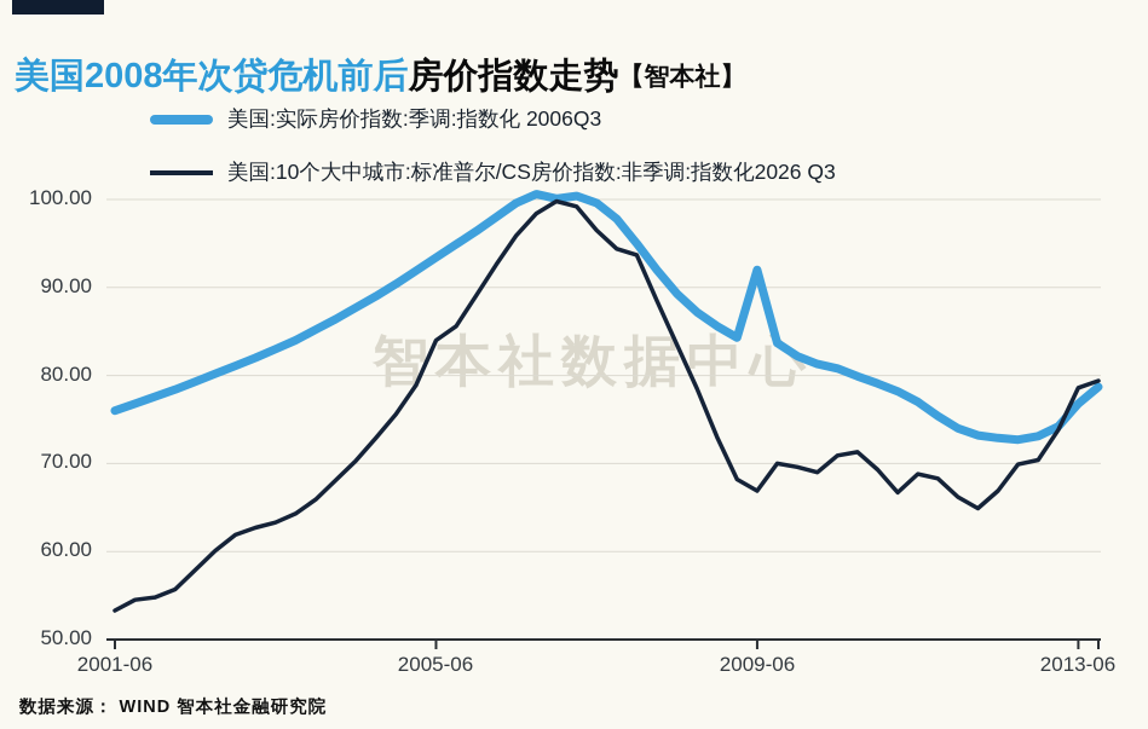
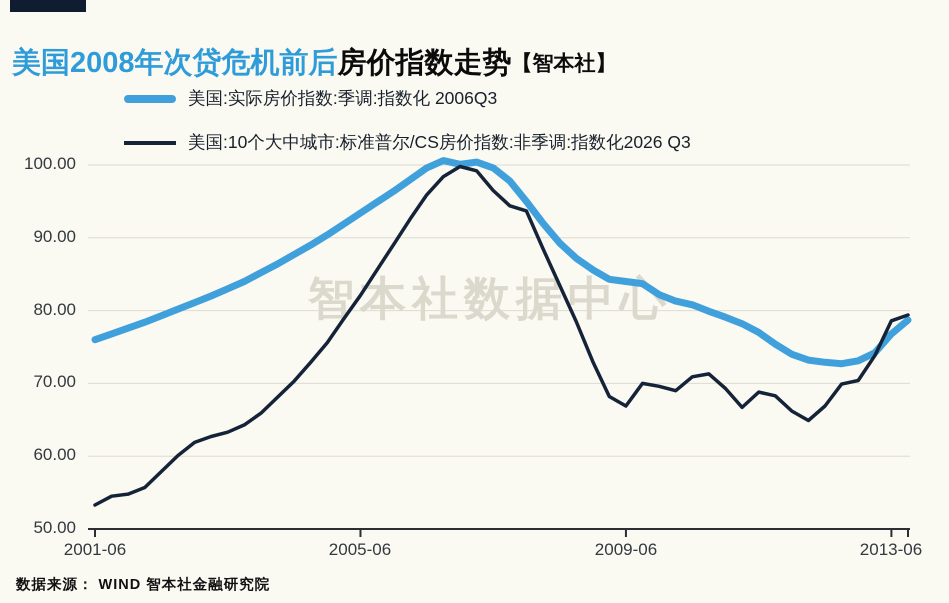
美国:10个大中城市:标准普尔/CS房价指数:非季调:指数化2026 Q3/2005-06: 84 -> 82
美国:实际房价指数:季调:指数化 2006Q3/2009-06: 92 -> 84
